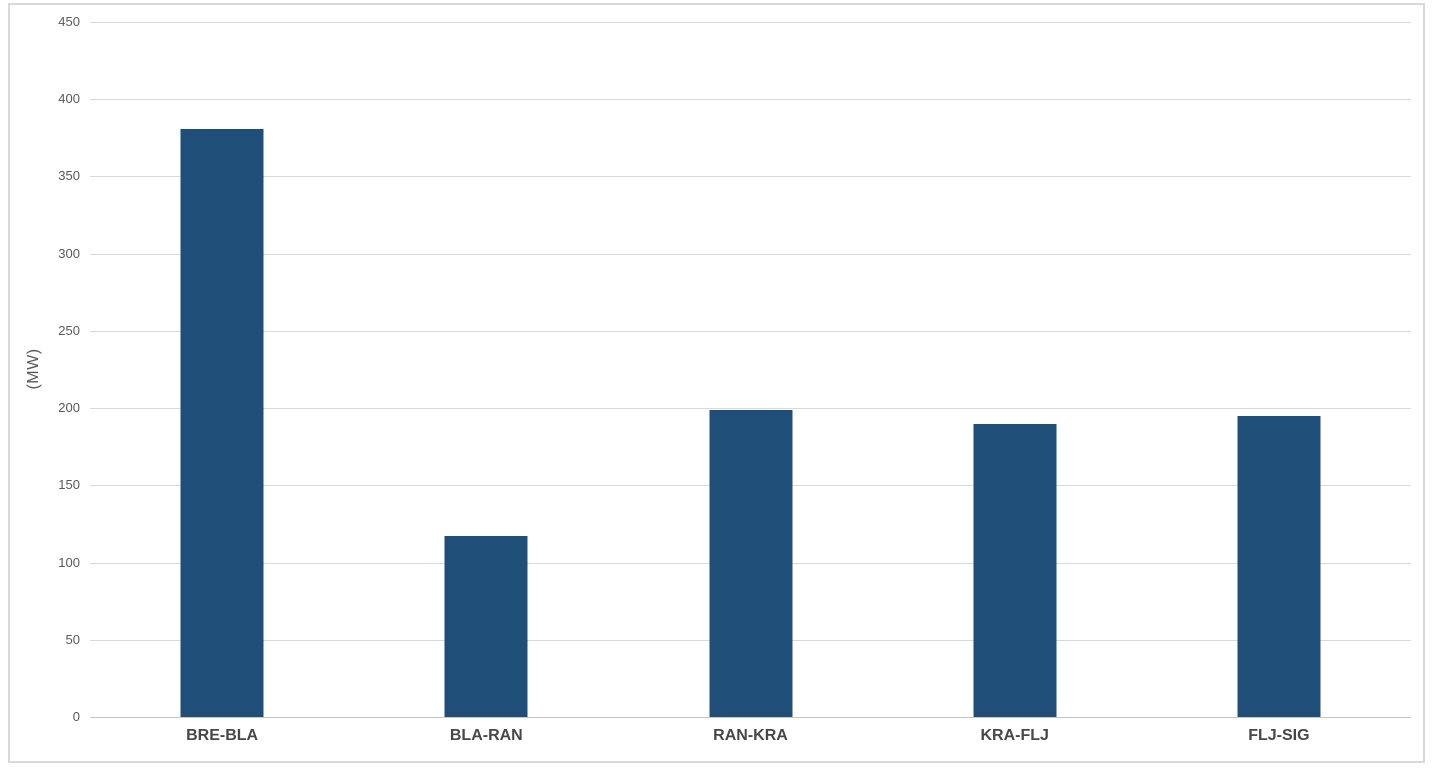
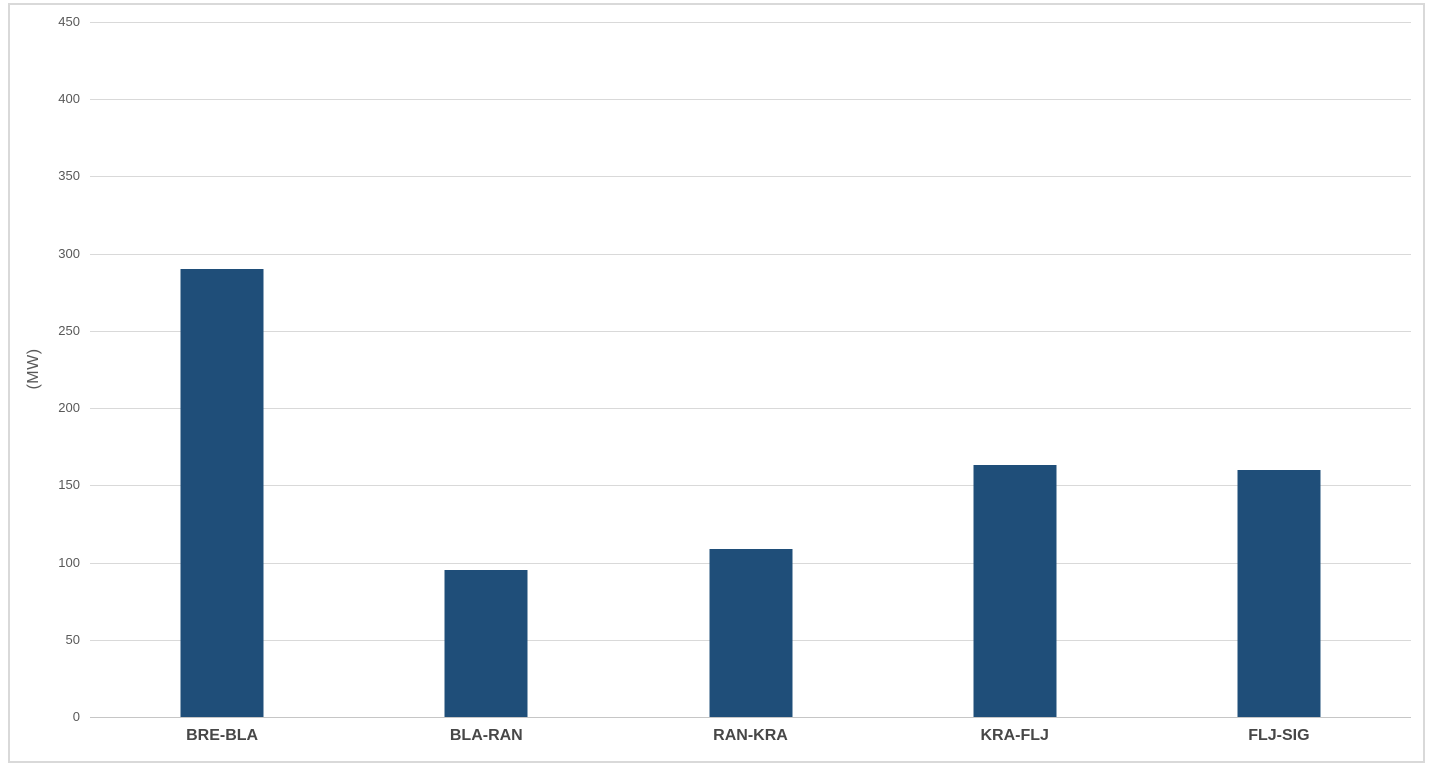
BRE-BLA: 381 -> 290
BLA-RAN: 117 -> 95
RAN-KRA: 199 -> 109
KRA-FLJ: 190 -> 163
FLJ-SIG: 195 -> 160
